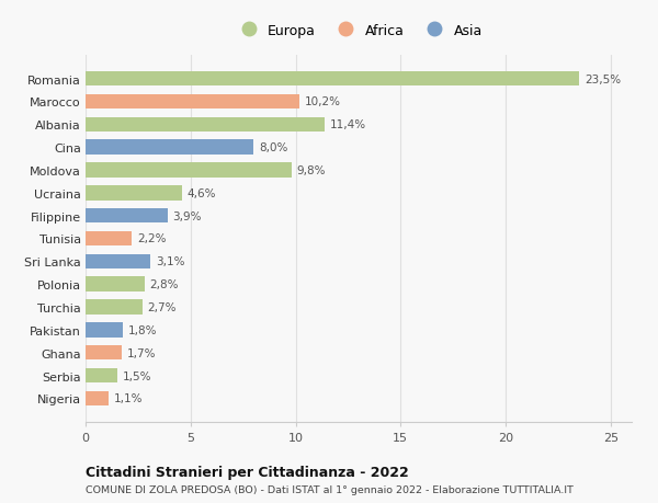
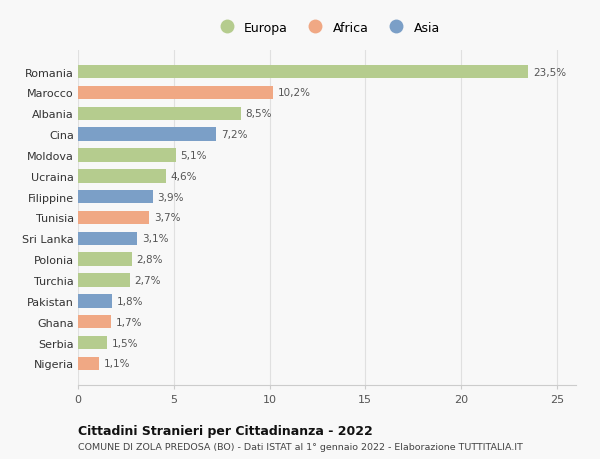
Albania: 11,4% -> 8,5%
Cina: 8,0% -> 7,2%
Moldova: 9,8% -> 5,1%
Tunisia: 2,2% -> 3,7%
